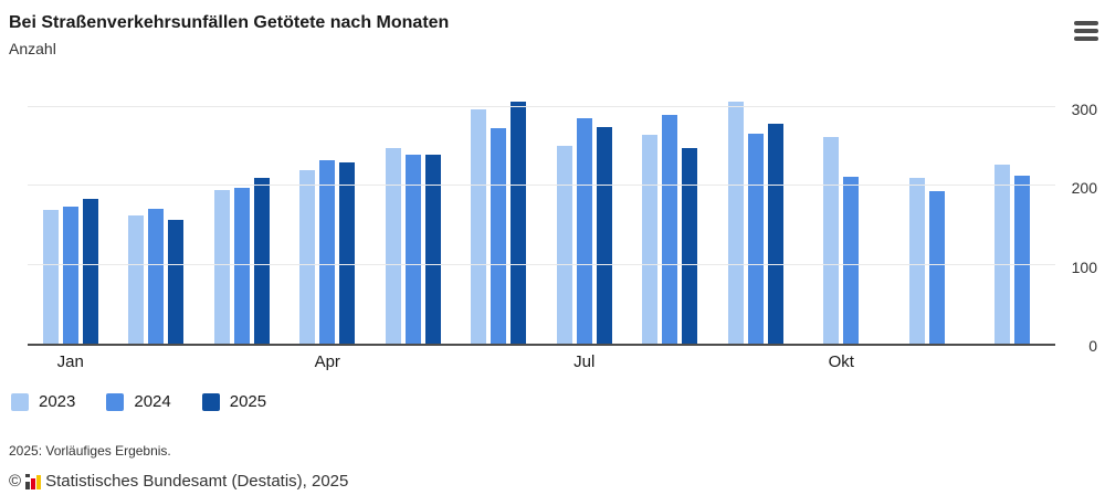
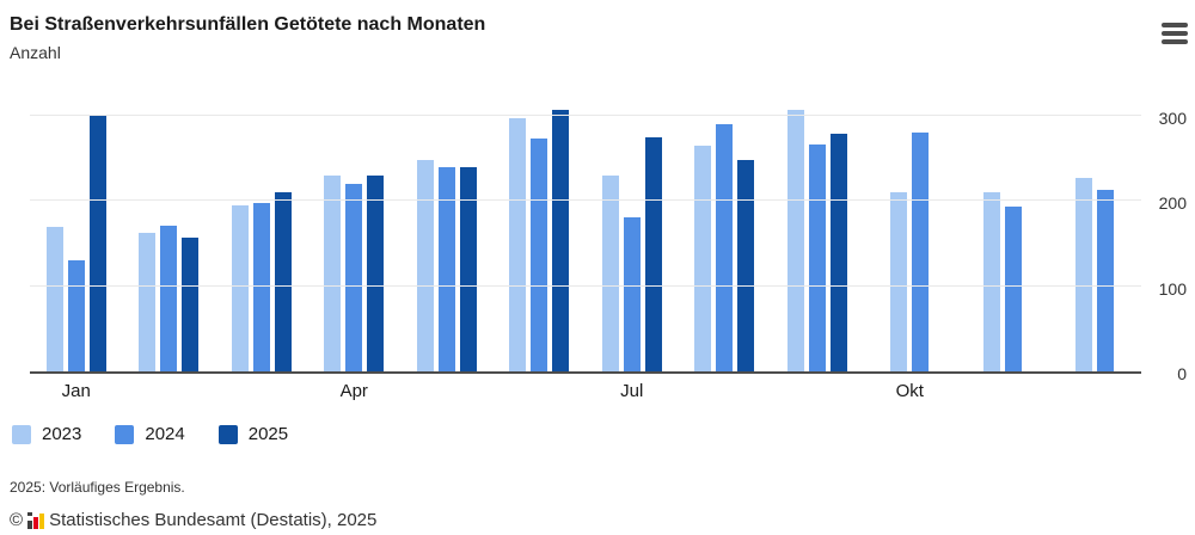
2024/Jan: 170 -> 130
2025/Jan: 180 -> 300
2023/Apr: 220 -> 230
2024/Apr: 230 -> 220
2023/Jul: 250 -> 230
2024/Jul: 280 -> 180
2023/Okt: 260 -> 210
2024/Okt: 210 -> 280
